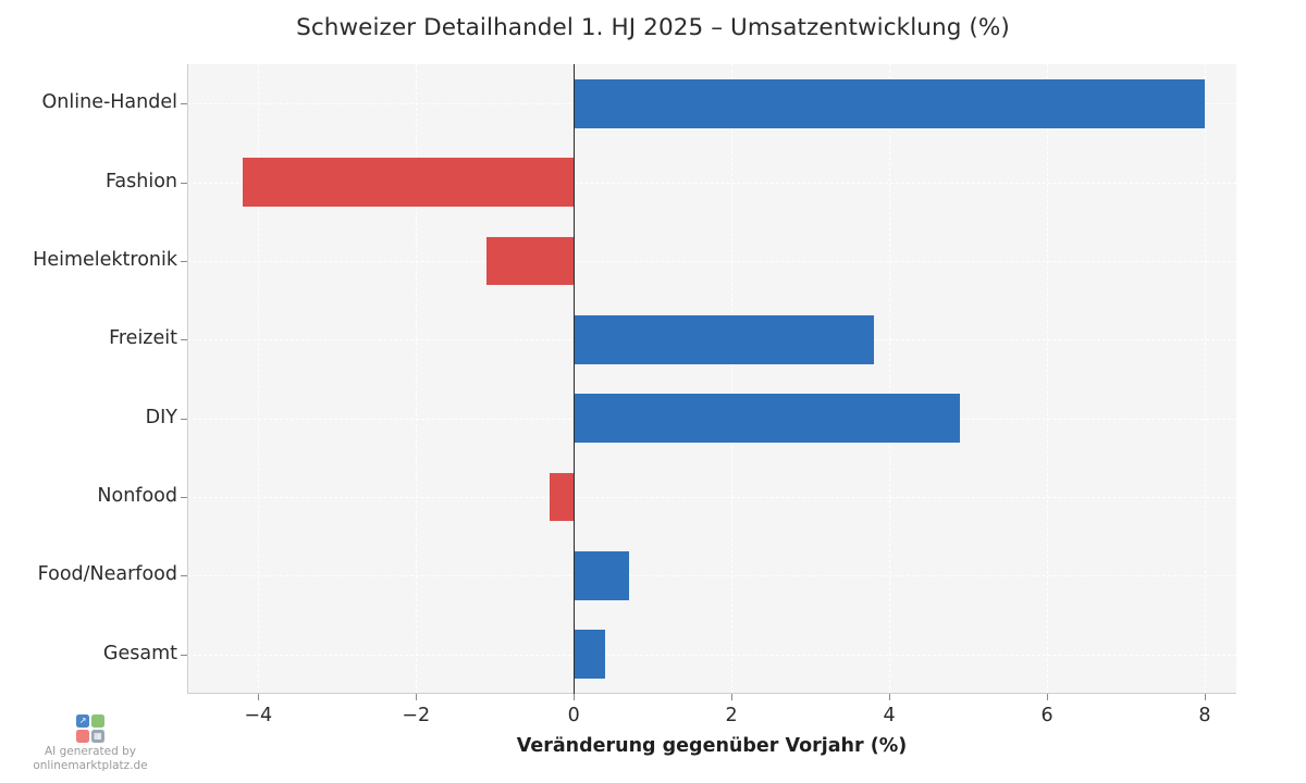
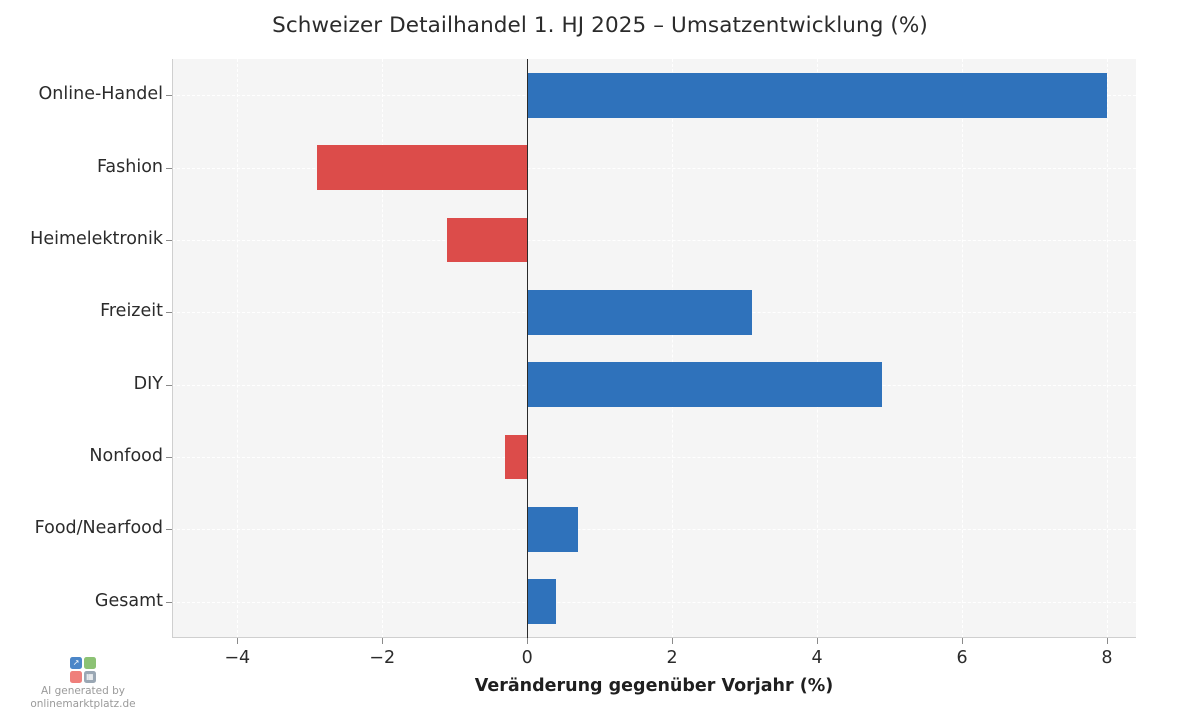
Fashion: -4.2 -> -2.9
Freizeit: 3.8 -> 3.1
